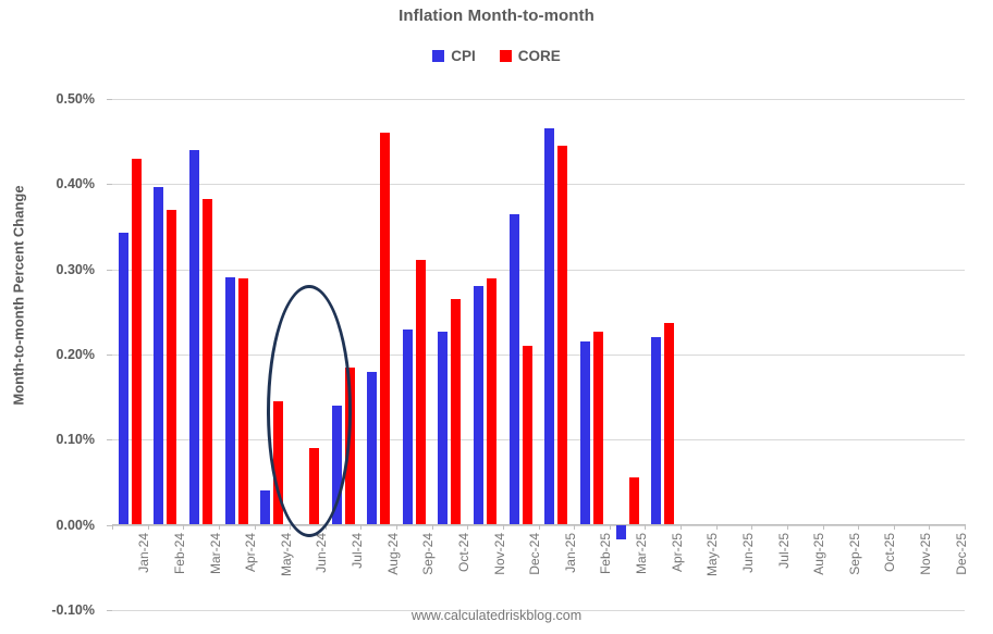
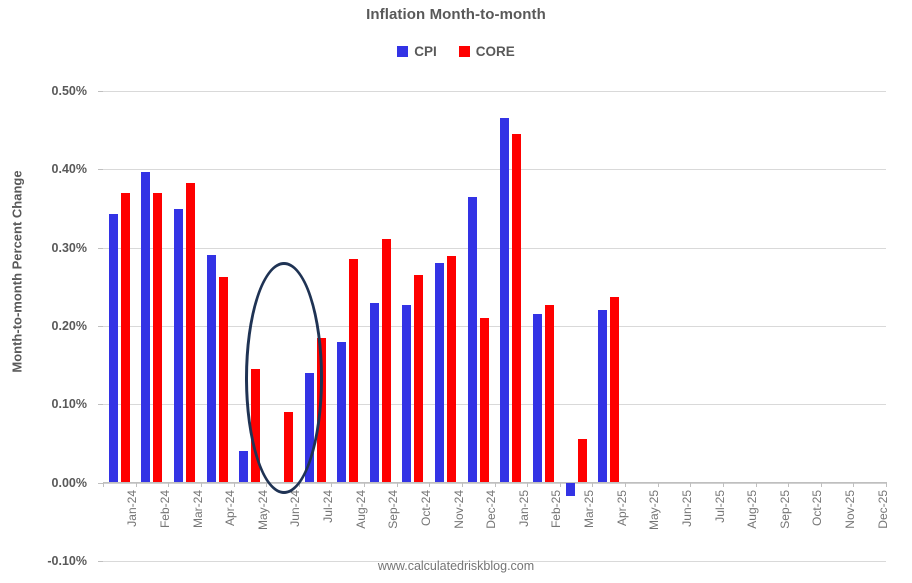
CORE/Jan-24: 0.43% -> 0.37%
CPI/Mar-24: 0.44% -> 0.35%
CORE/Apr-24: 0.29% -> 0.26%
CORE/Aug-24: 0.46% -> 0.28%
